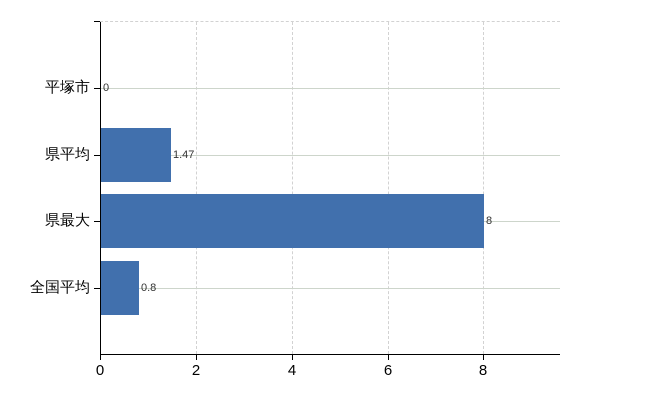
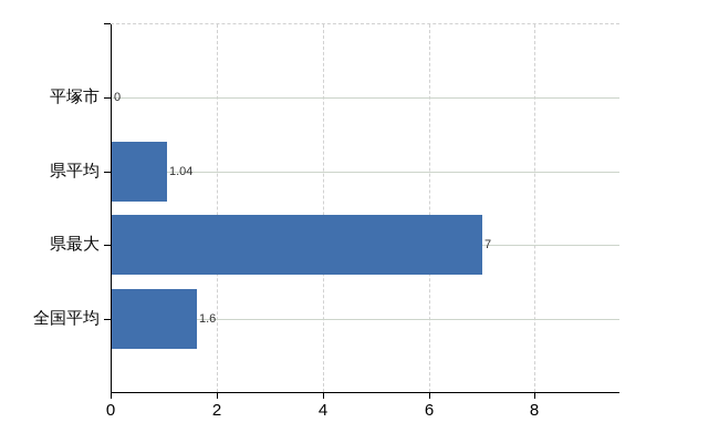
県平均: 1.47 -> 1.04
県最大: 8 -> 7
全国平均: 0.8 -> 1.6
